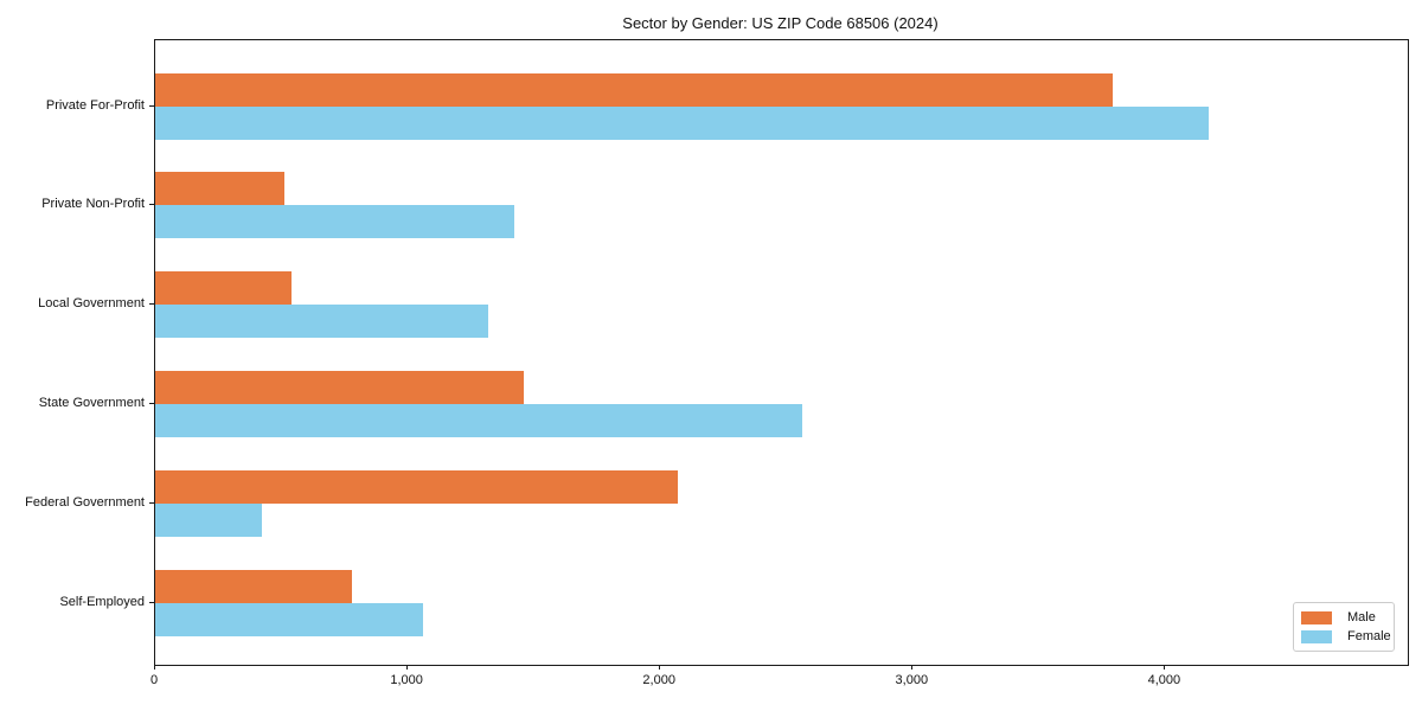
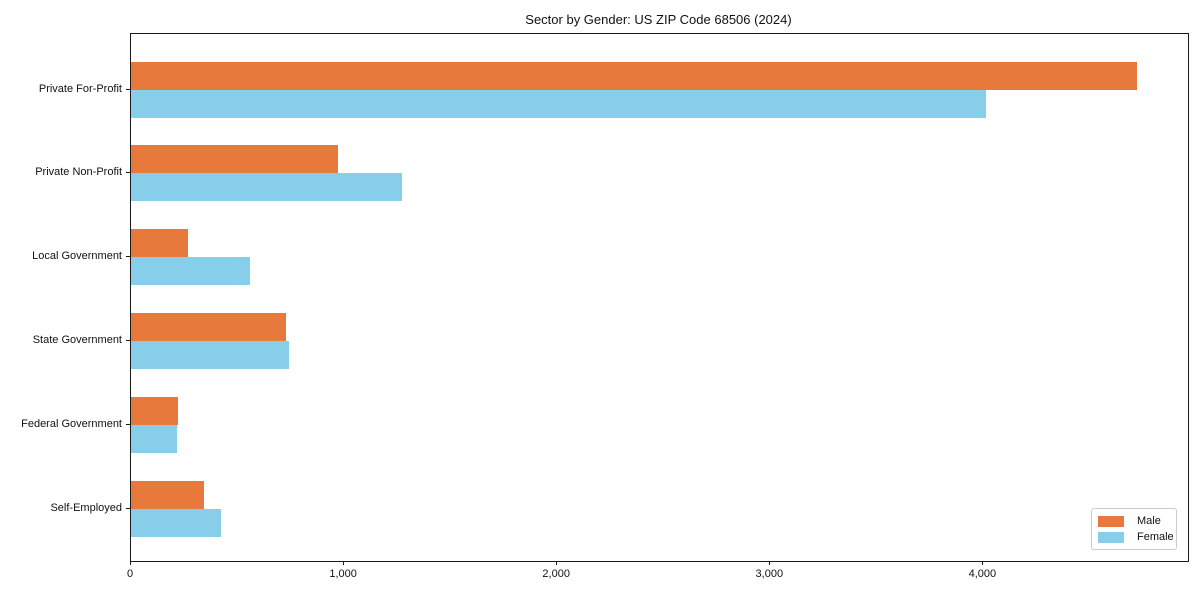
Male/Private For-Profit: 3790 -> 4720
Female/Private For-Profit: 4170 -> 4010
Male/Private Non-Profit: 510 -> 970
Female/Private Non-Profit: 1420 -> 1270
Male/Local Government: 540 -> 260
Female/Local Government: 1320 -> 560
Male/State Government: 1460 -> 720
Female/State Government: 2560 -> 740
Male/Federal Government: 2070 -> 220
Female/Federal Government: 420 -> 220
Male/Self-Employed: 780 -> 340
Female/Self-Employed: 1060 -> 420
